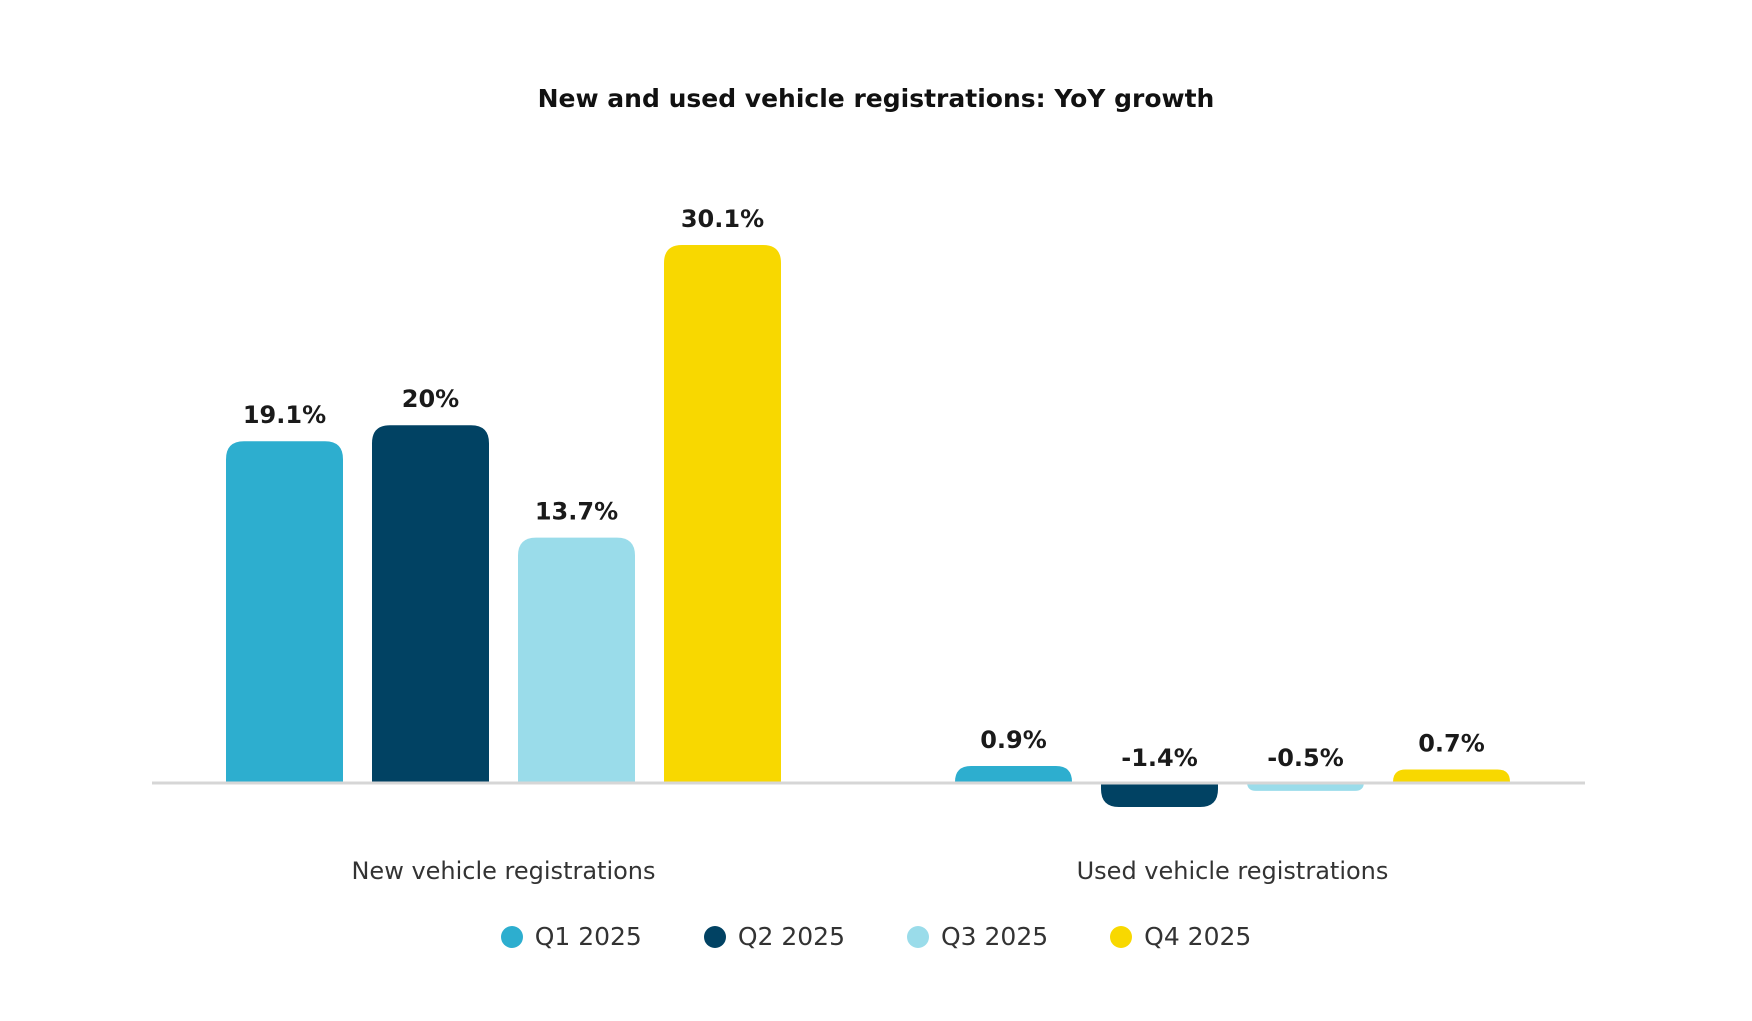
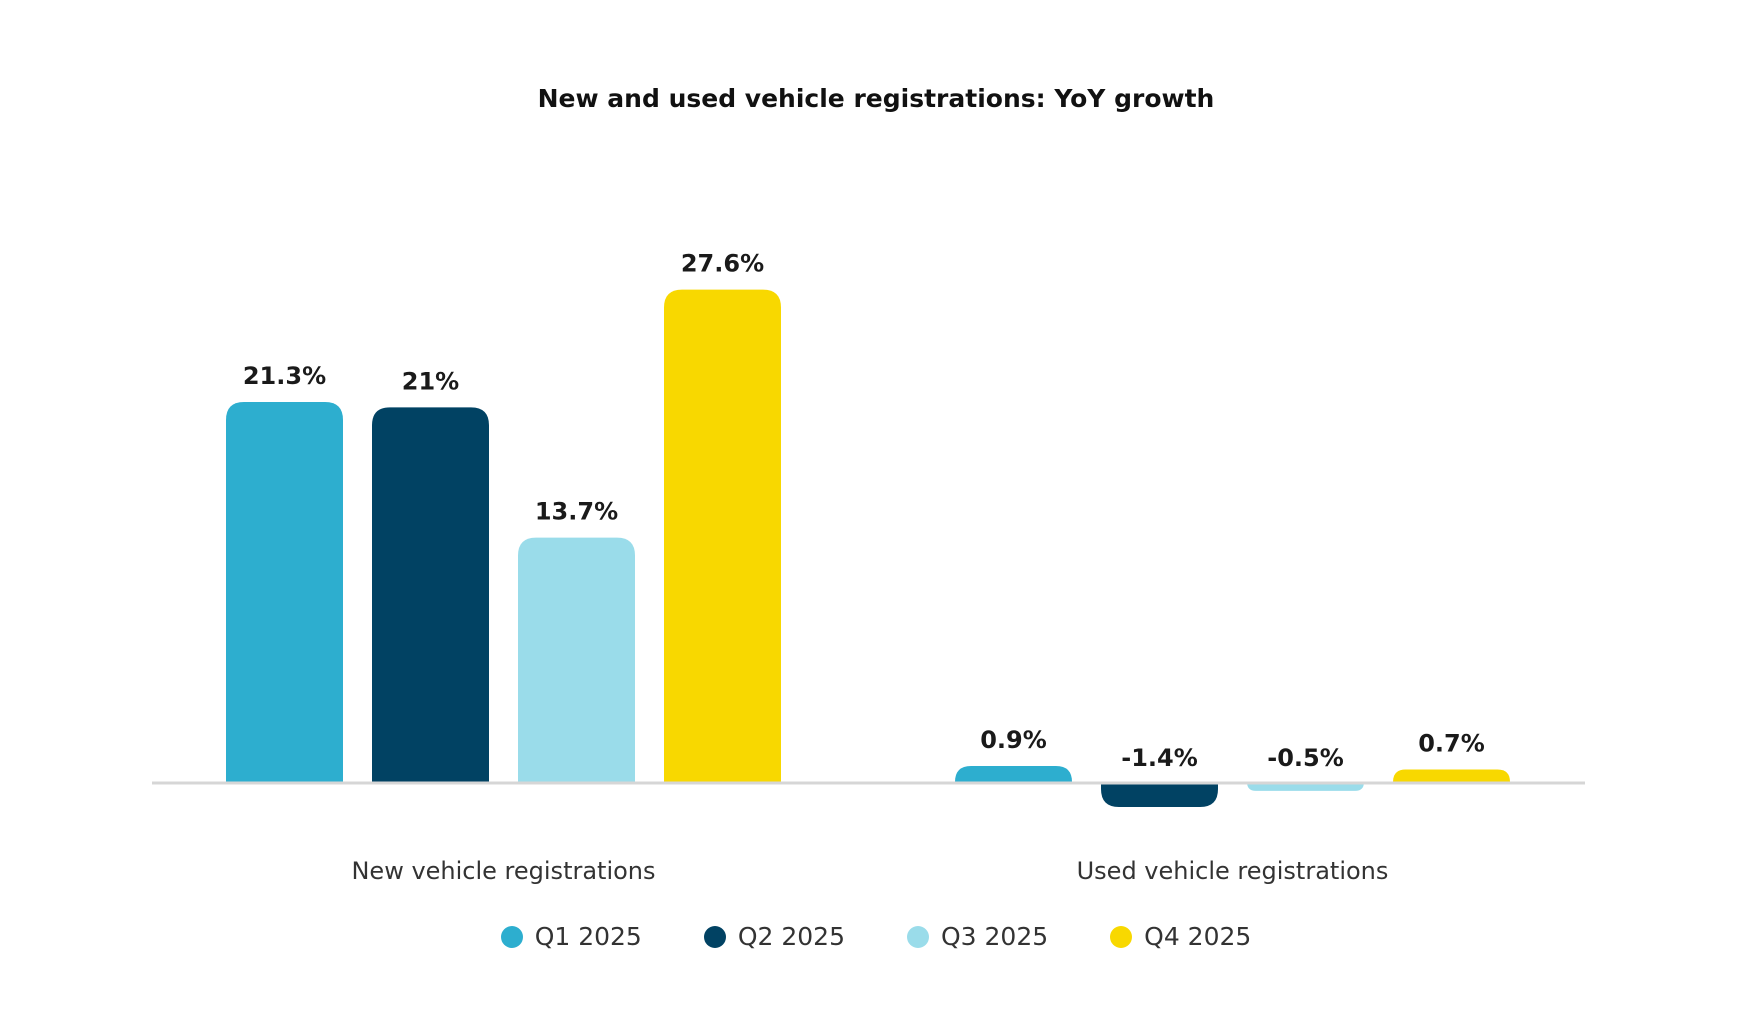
Q1 2025/New vehicle registrations: 19.1% -> 21.3%
Q2 2025/New vehicle registrations: 20% -> 21%
Q4 2025/New vehicle registrations: 30.1% -> 27.6%
